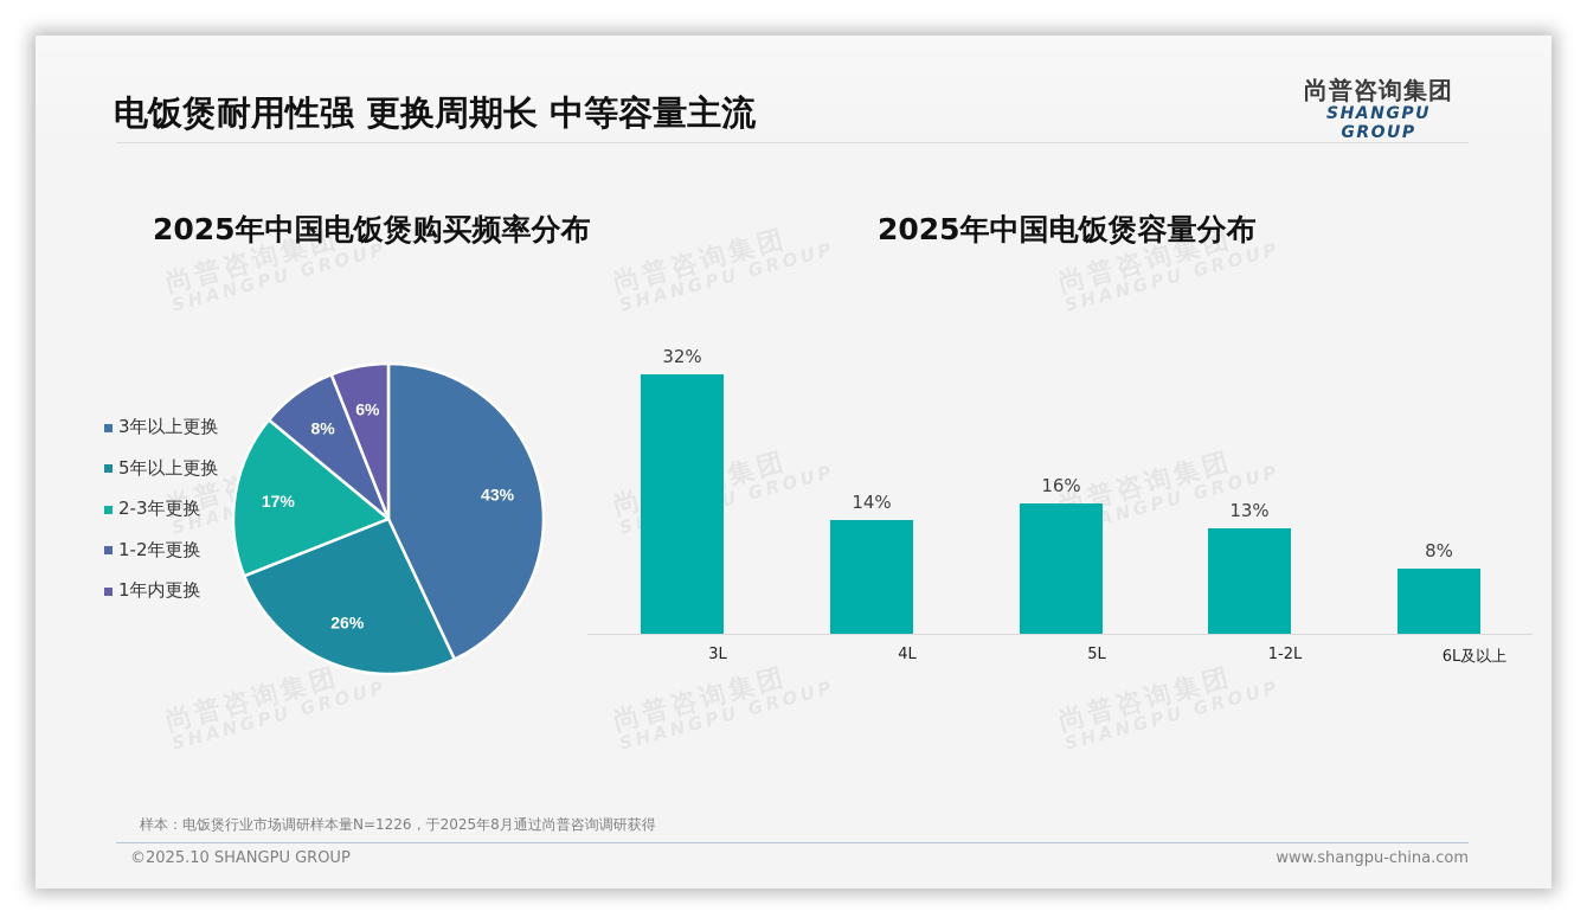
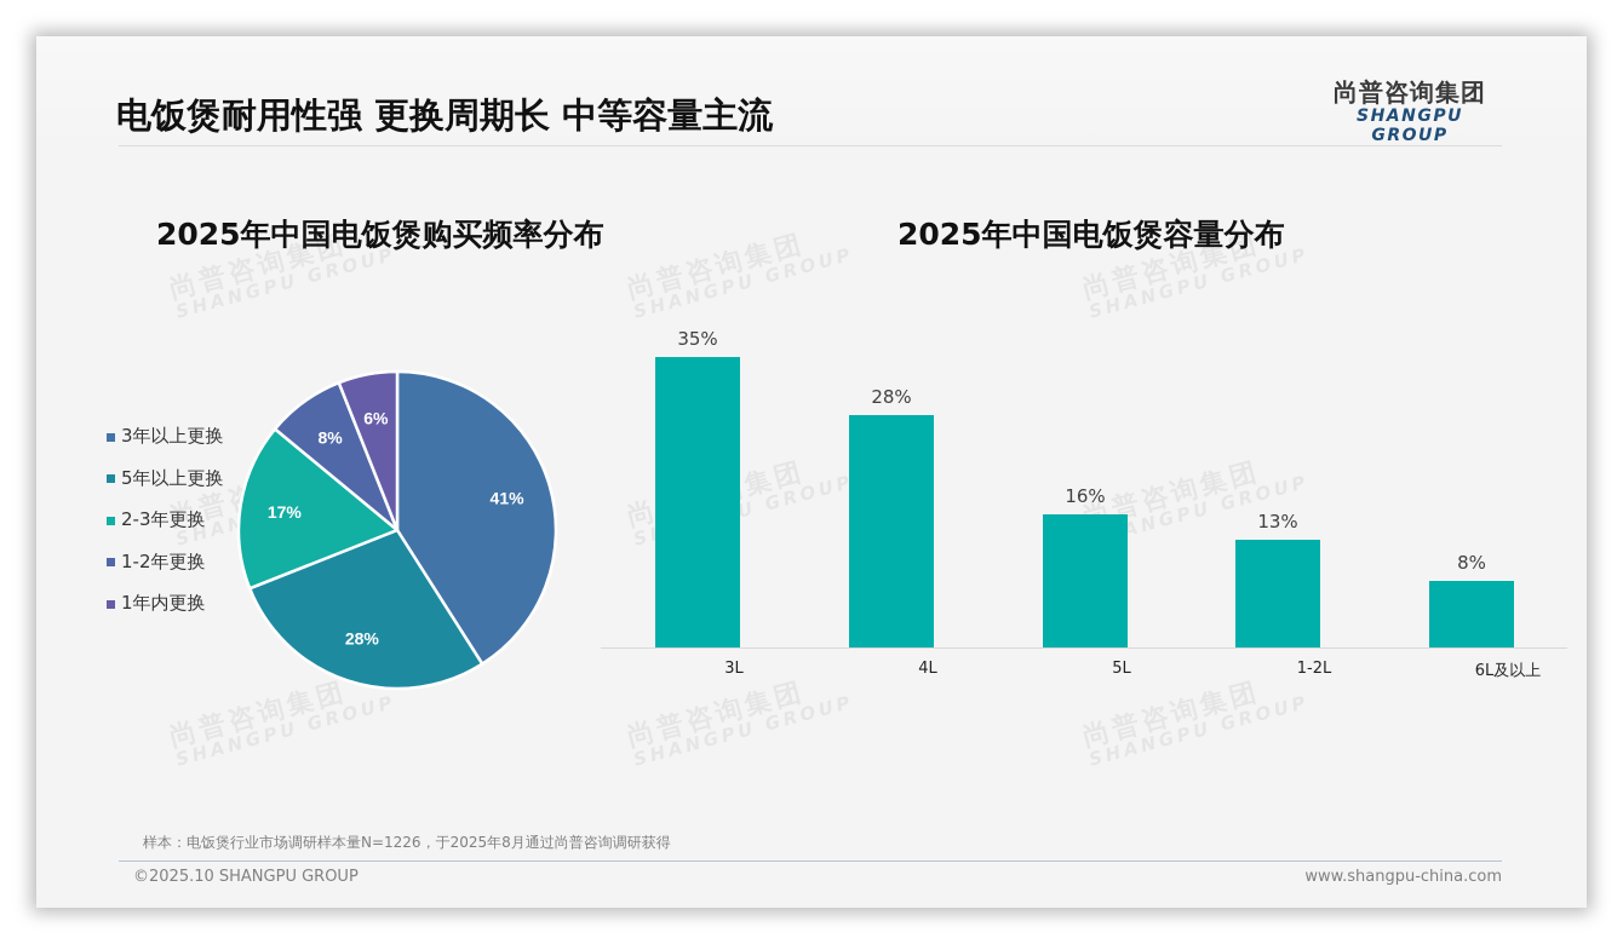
2025年中国电饭煲购买频率分布/3年以上更换: 43% -> 41%
2025年中国电饭煲购买频率分布/5年以上更换: 26% -> 28%
2025年中国电饭煲容量分布/3L: 32% -> 35%
2025年中国电饭煲容量分布/4L: 14% -> 28%
